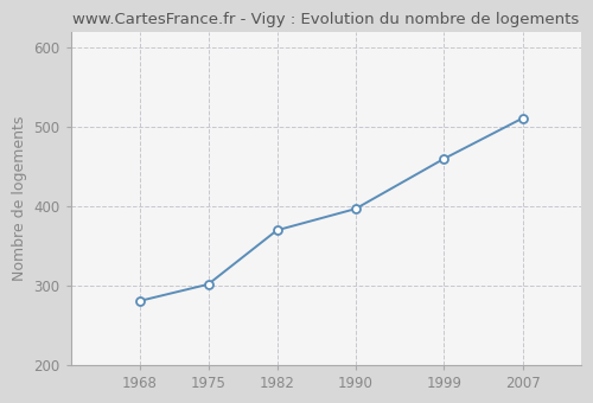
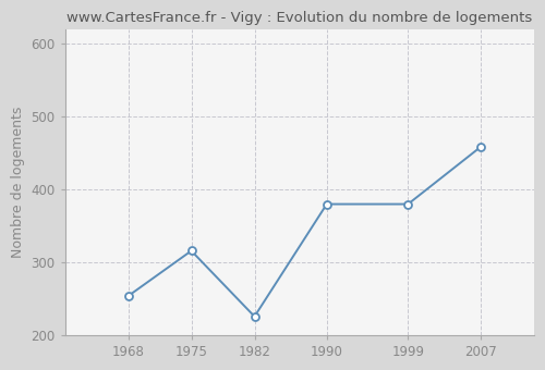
1968: 281 -> 254
1975: 302 -> 316
1982: 370 -> 226
1990: 397 -> 380
1999: 460 -> 380
2007: 511 -> 458
